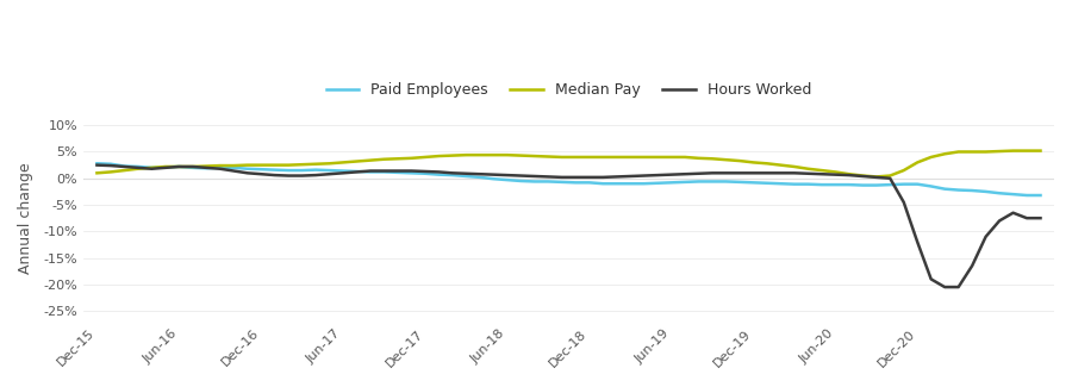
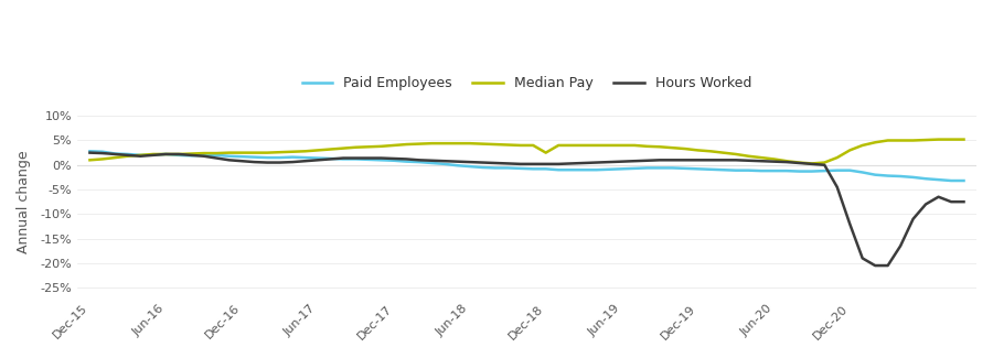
Median Pay/Dec-18: 4.0% -> 2.5%
